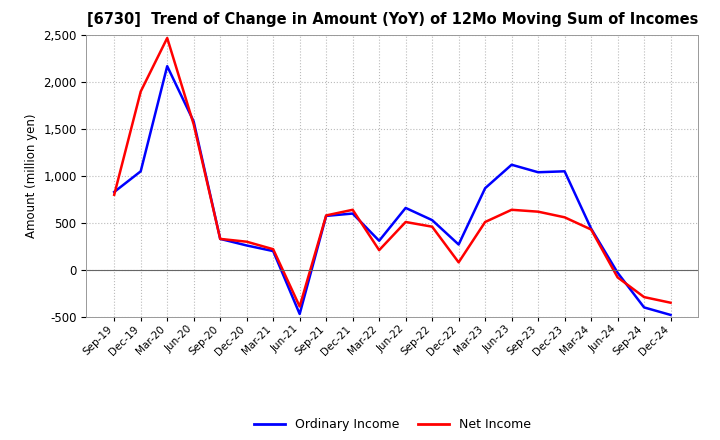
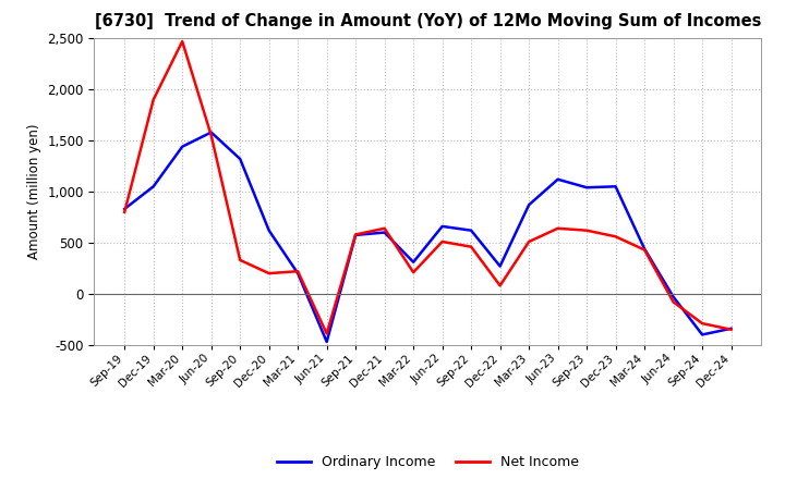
Ordinary Income/Mar-20: 2,170 -> 1,440
Ordinary Income/Sep-20: 330 -> 1,320
Ordinary Income/Dec-20: 260 -> 620
Net Income/Dec-20: 300 -> 200
Ordinary Income/Sep-22: 530 -> 620
Ordinary Income/Dec-24: -480 -> -340
